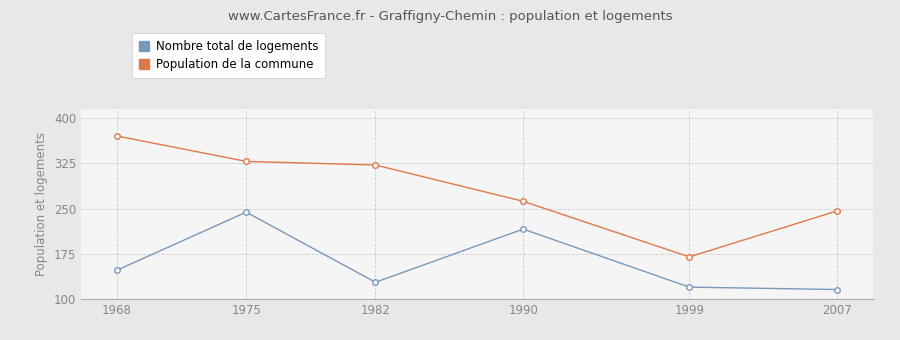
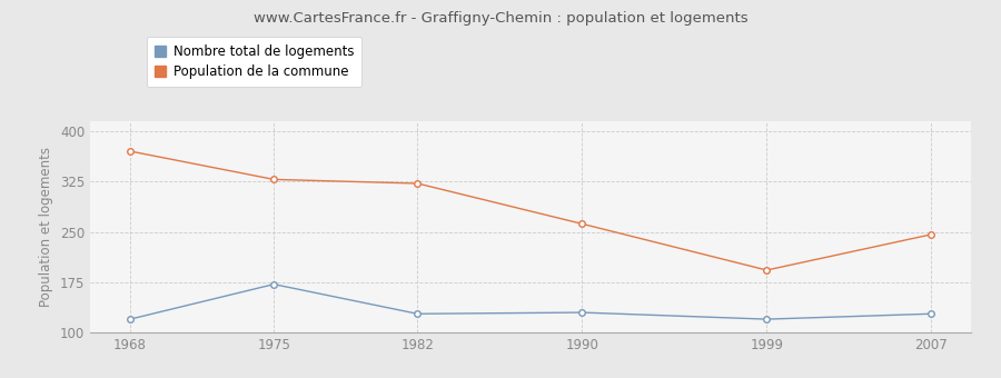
Nombre total de logements/1968: 148 -> 120
Nombre total de logements/1975: 244 -> 172
Nombre total de logements/1990: 216 -> 130
Population de la commune/1999: 170 -> 193
Nombre total de logements/2007: 116 -> 128
